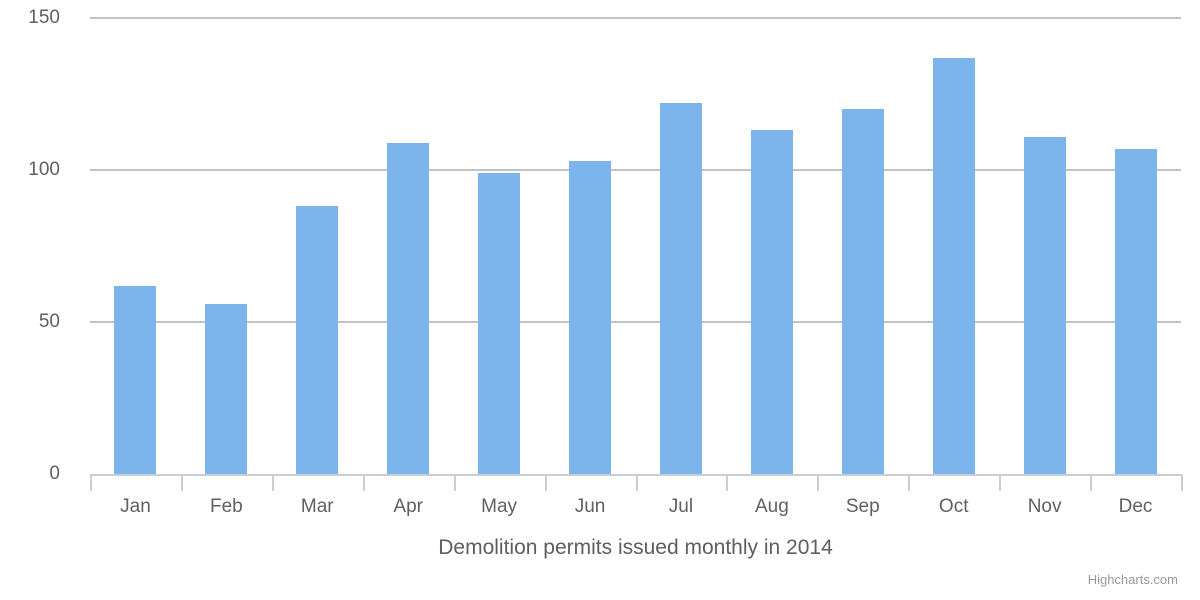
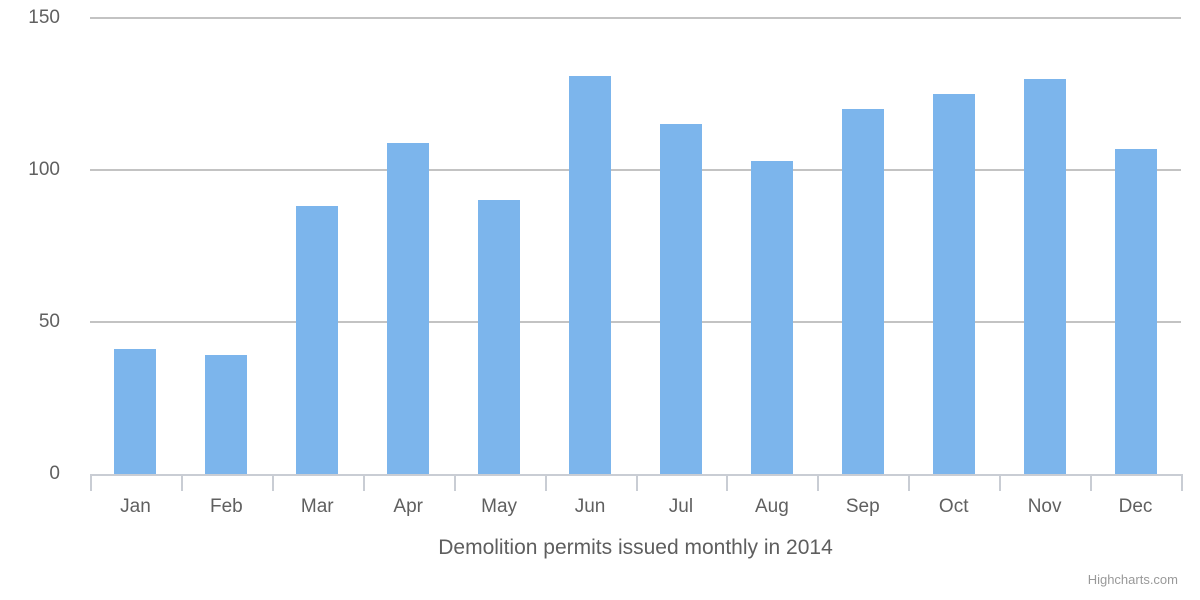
Jan: 62 -> 41
Feb: 56 -> 39
May: 99 -> 90
Jun: 103 -> 131
Jul: 122 -> 115
Aug: 113 -> 103
Oct: 137 -> 125
Nov: 111 -> 130
